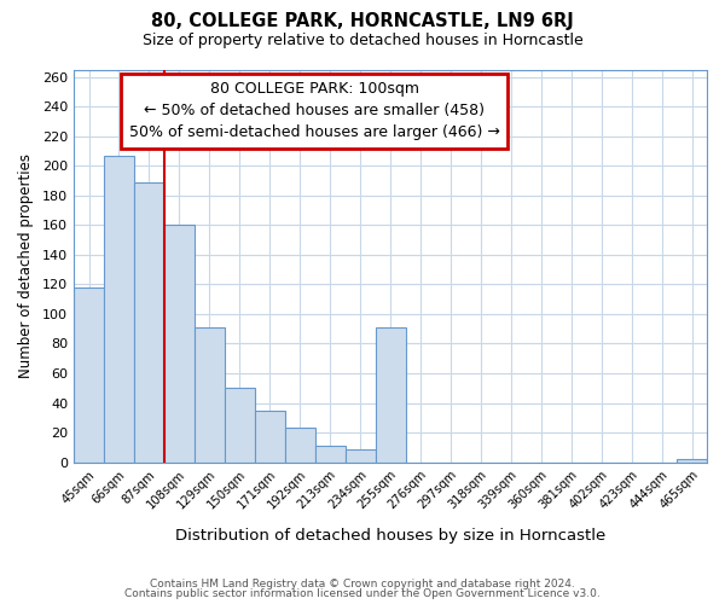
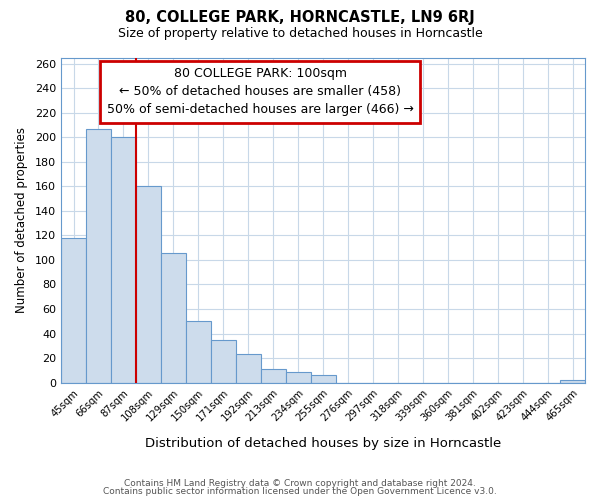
87sqm: 189 -> 200
129sqm: 91 -> 106
255sqm: 91 -> 6
